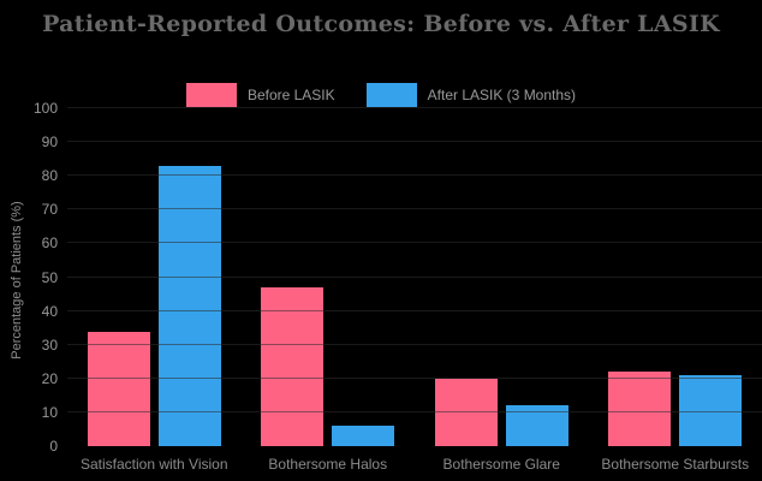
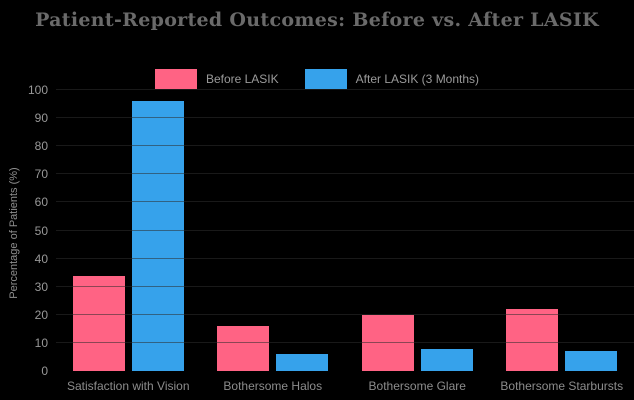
After LASIK (3 Months)/Satisfaction with Vision: 83 -> 96
Before LASIK/Bothersome Halos: 47 -> 16
After LASIK (3 Months)/Bothersome Glare: 12 -> 8
After LASIK (3 Months)/Bothersome Starbursts: 21 -> 7
